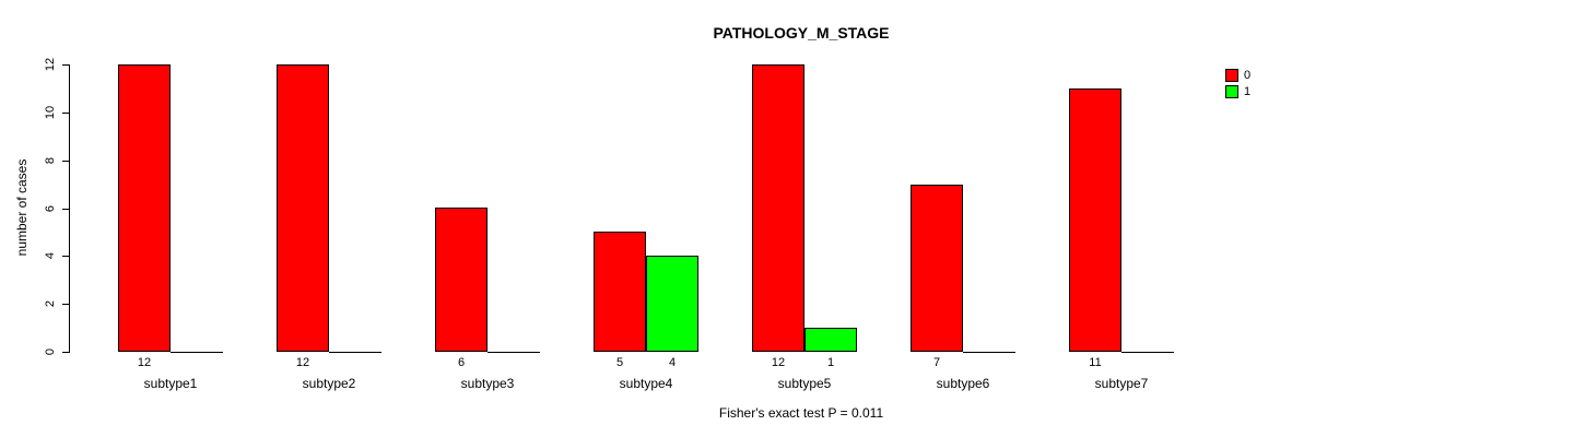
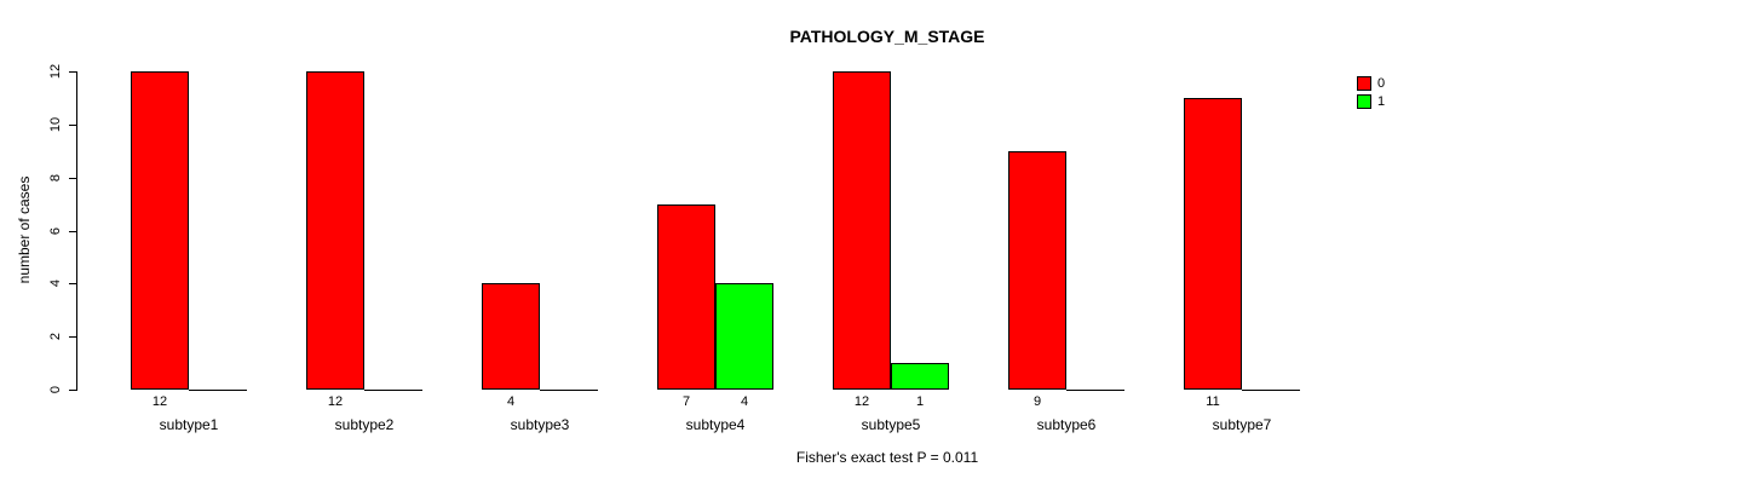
0/subtype3: 6 -> 4
0/subtype4: 5 -> 7
0/subtype6: 7 -> 9
